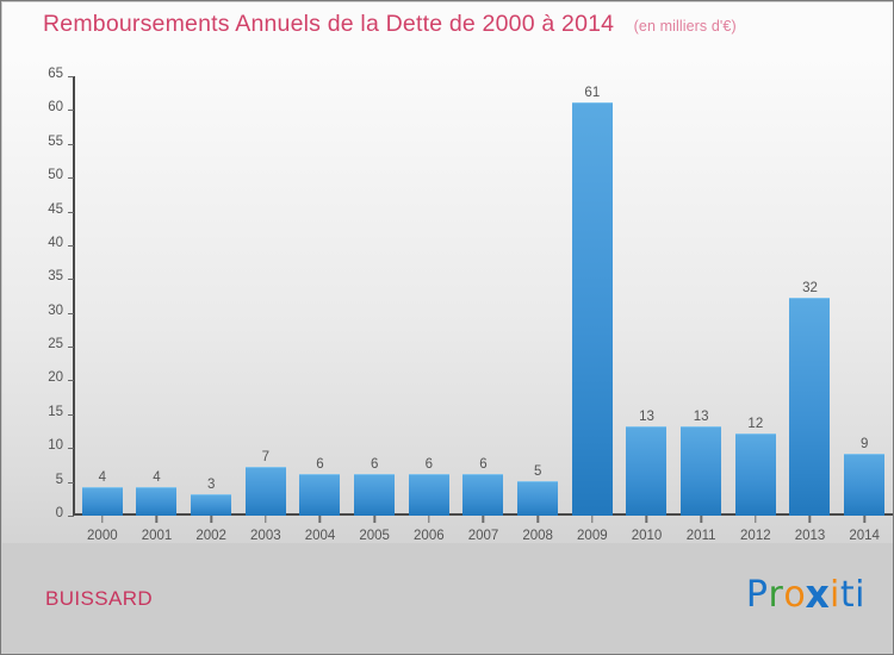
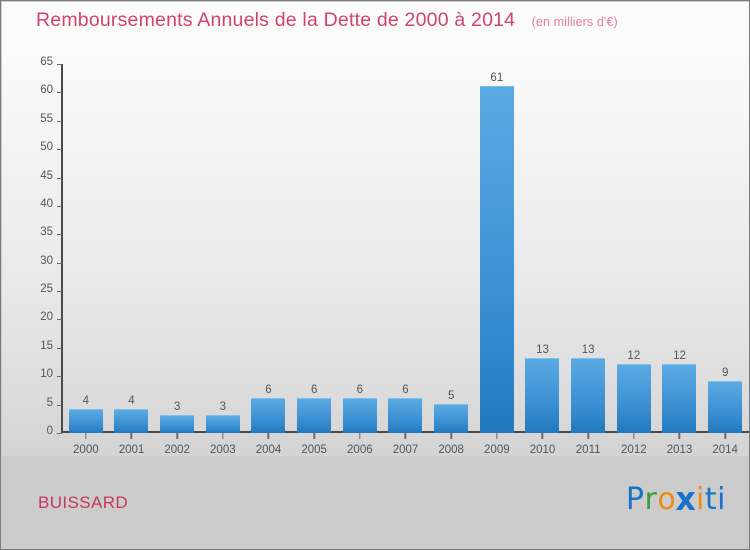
2003: 7 -> 3
2013: 32 -> 12
